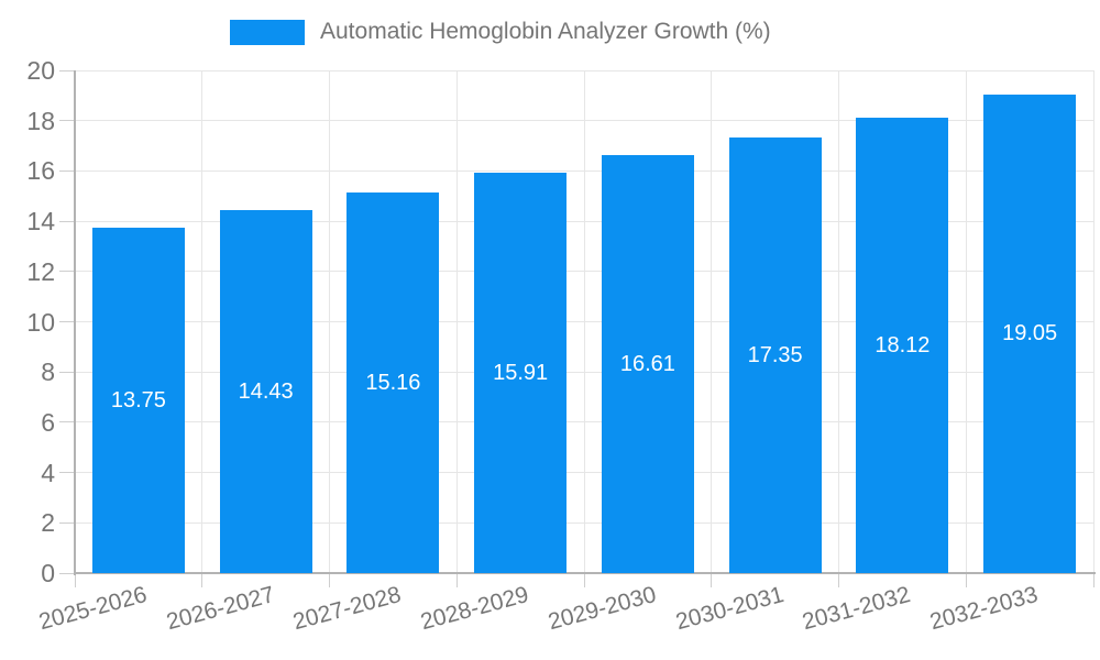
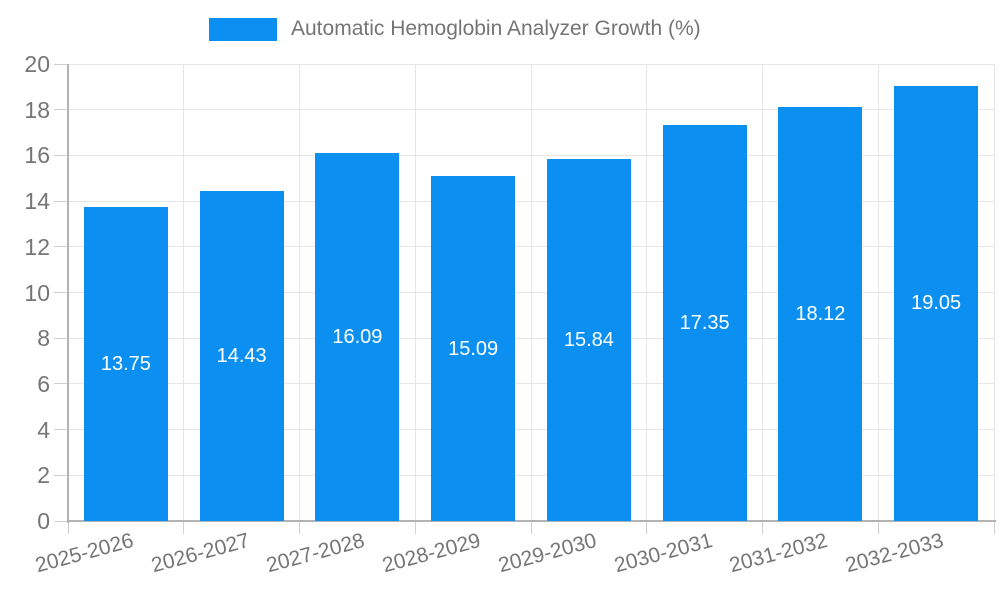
2027-2028: 15.16 -> 16.09
2028-2029: 15.91 -> 15.09
2029-2030: 16.61 -> 15.84
